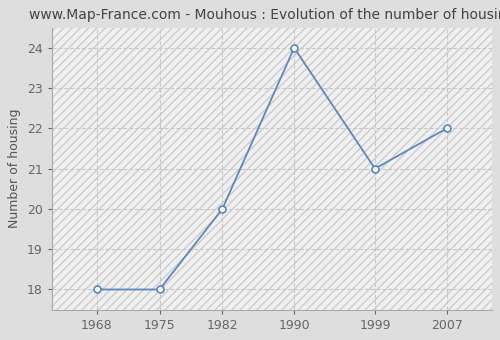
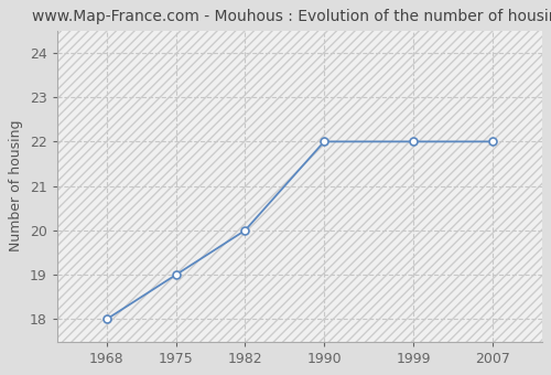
1975: 18 -> 19
1990: 24 -> 22
1999: 21 -> 22
